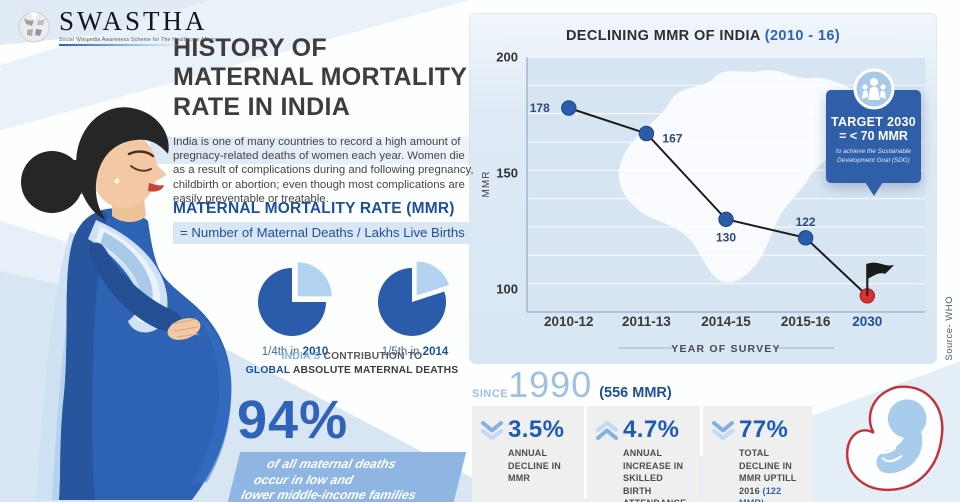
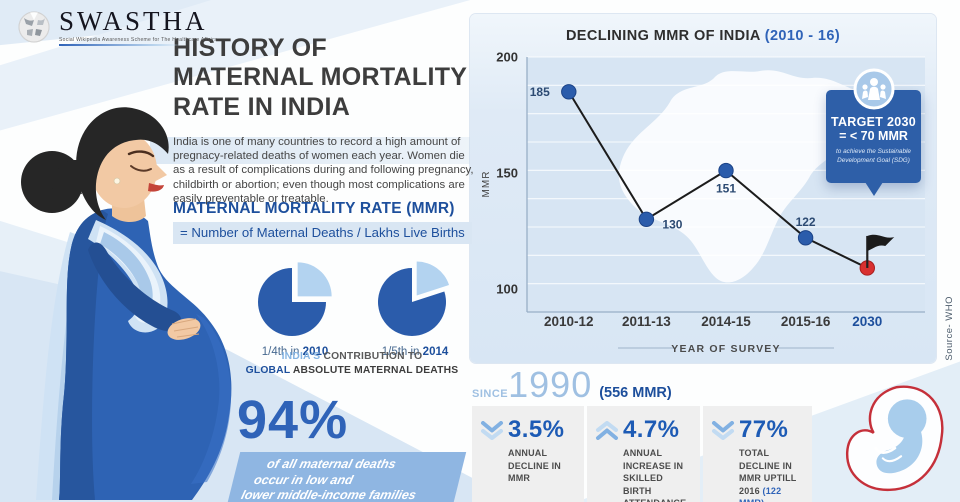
2010-12: 178 -> 185
2011-13: 167 -> 130
2014-15: 130 -> 151
2030: 97 -> 109
